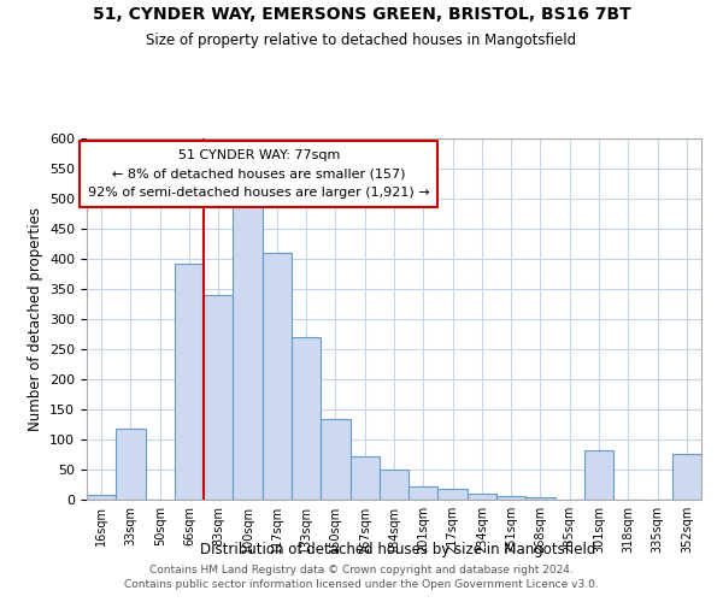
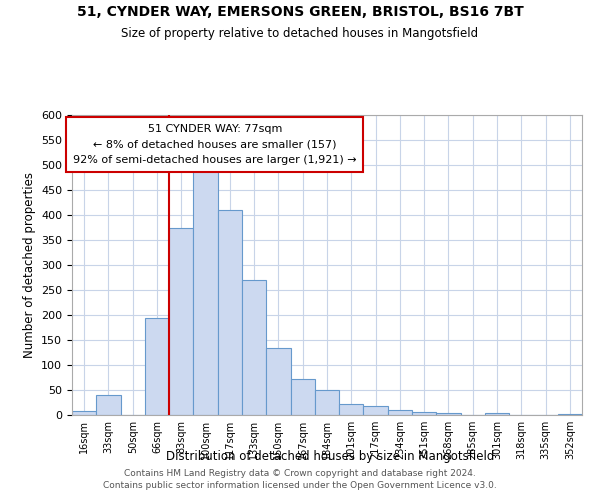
33sqm: 118 -> 40
66sqm: 392 -> 195
83sqm: 340 -> 375
301sqm: 82 -> 5
352sqm: 76 -> 3
